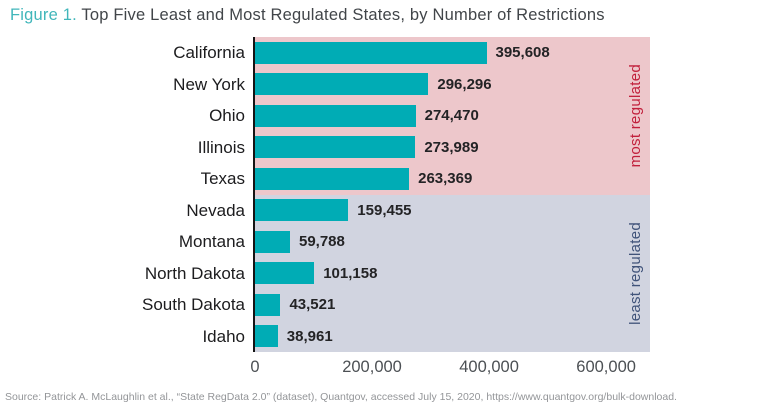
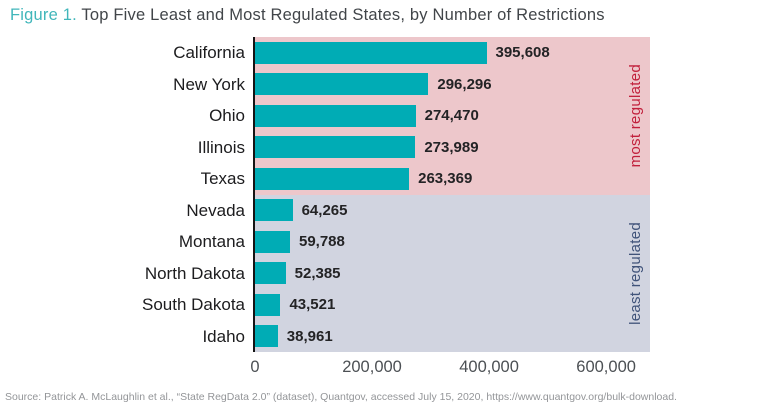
Nevada: 159,455 -> 64,265
North Dakota: 101,158 -> 52,385
